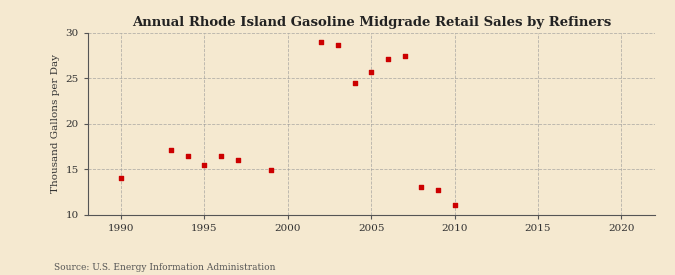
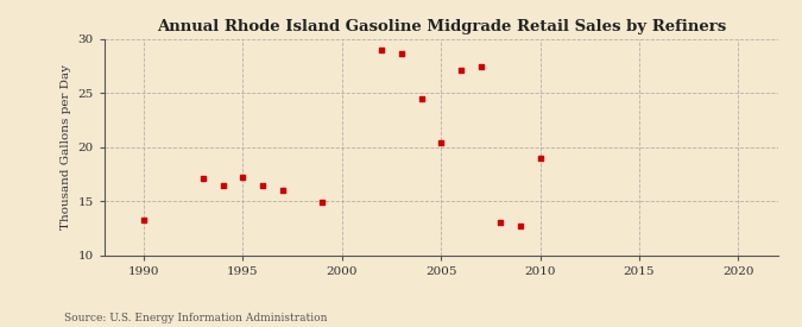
1990: 14.0 -> 13.2
1995: 15.5 -> 17.2
2005: 25.7 -> 20.4
2010: 11.1 -> 19.0
